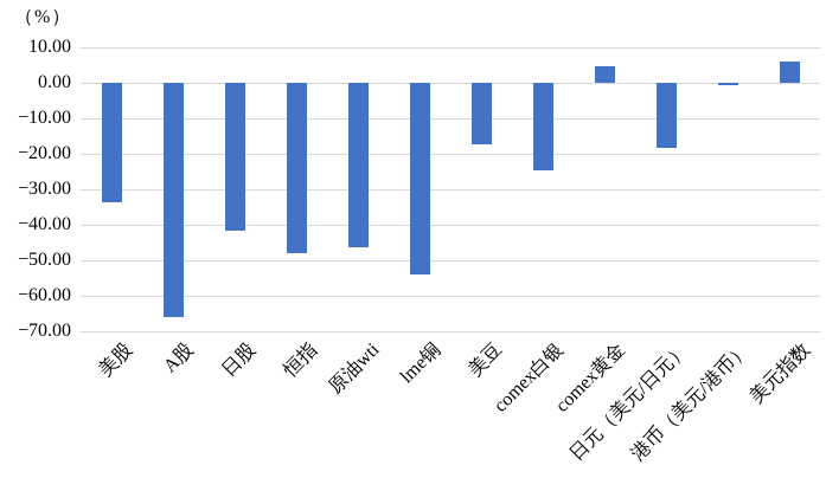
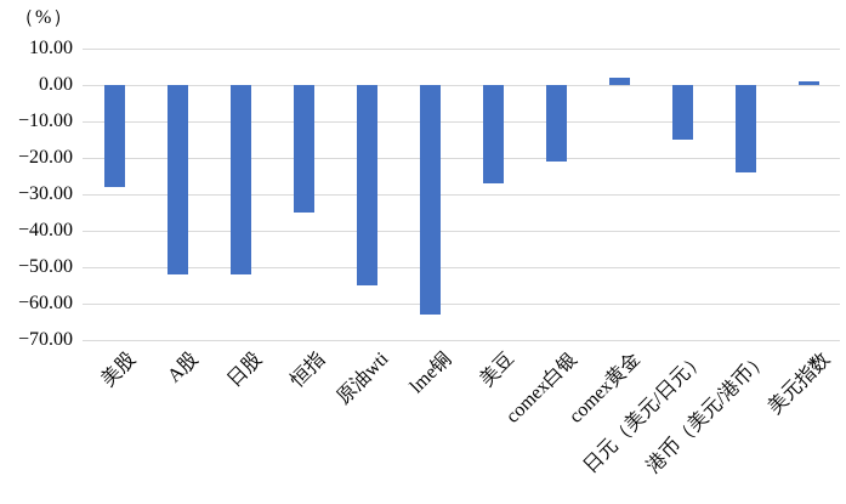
美股: -34 -> -28
A股: -66 -> -52
日股: -42 -> -52
恒指: -48 -> -35
原油wti: -46 -> -55
lme铜: -54 -> -63
美豆: -17 -> -27
comex白银: -25 -> -21
comex黄金: 5 -> 2
日元（美元/日元）: -18 -> -15
港币（美元/港币）: -1 -> -24
美元指数: 6 -> 1
